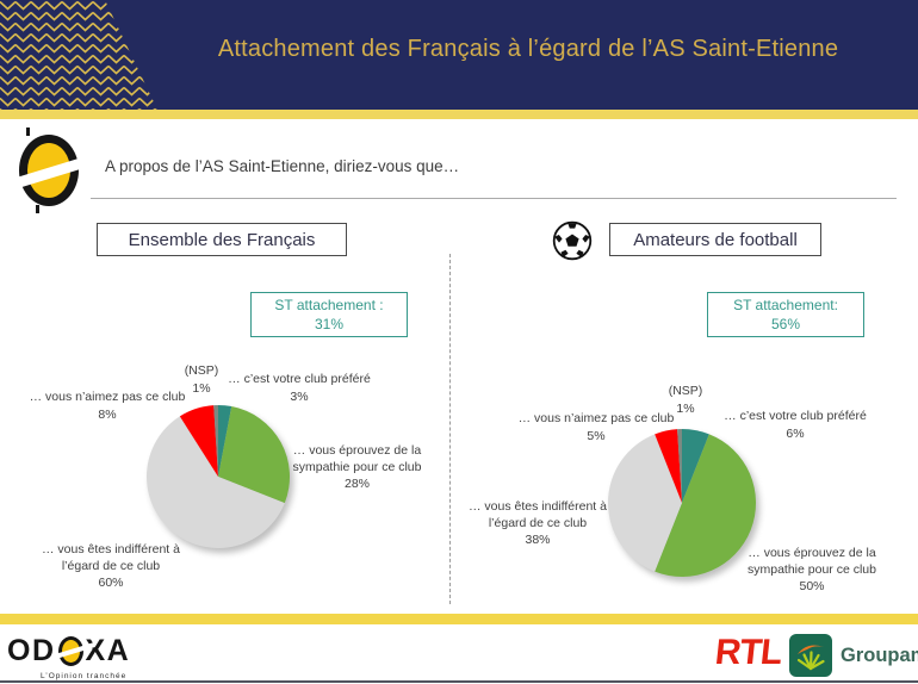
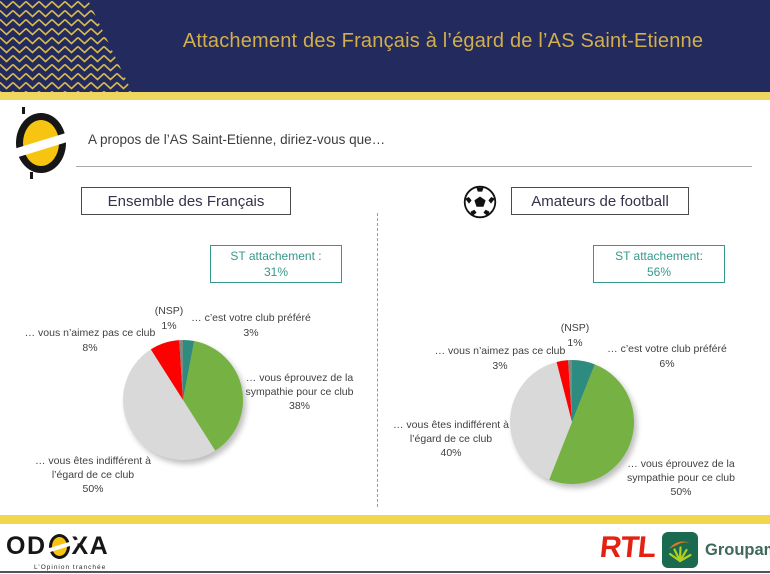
Ensemble des Français/… vous éprouvez de la sympathie pour ce club: 28% -> 38%
Ensemble des Français/… vous êtes indifférent à l’égard de ce club: 60% -> 50%
Amateurs de football/… vous êtes indifférent à l’égard de ce club: 38% -> 40%
Amateurs de football/… vous n’aimez pas ce club: 5% -> 3%
